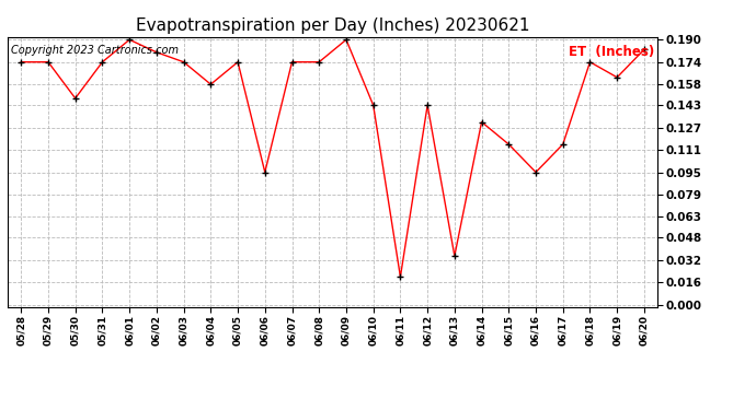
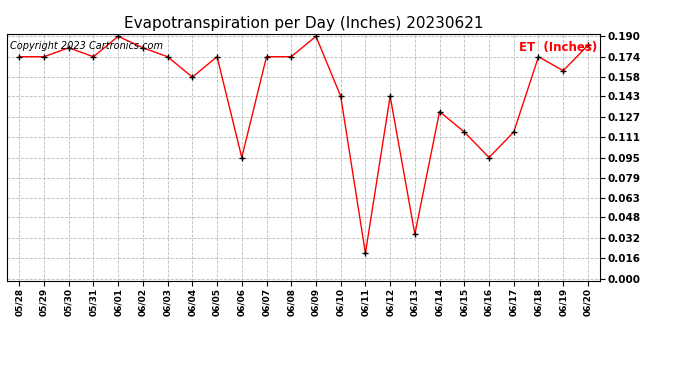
05/30: 0.148 -> 0.181
